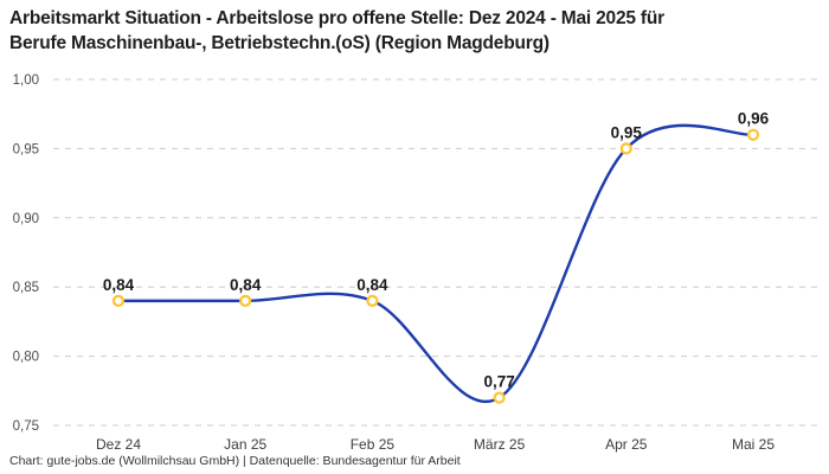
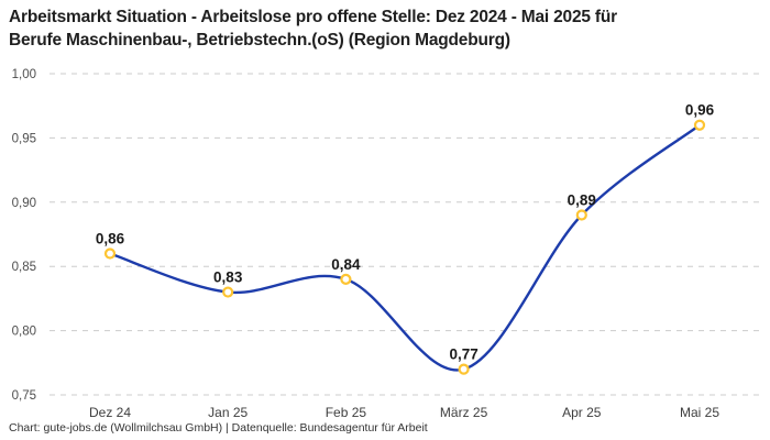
Dez 24: 0,84 -> 0,86
Jan 25: 0,84 -> 0,83
Apr 25: 0,95 -> 0,89
